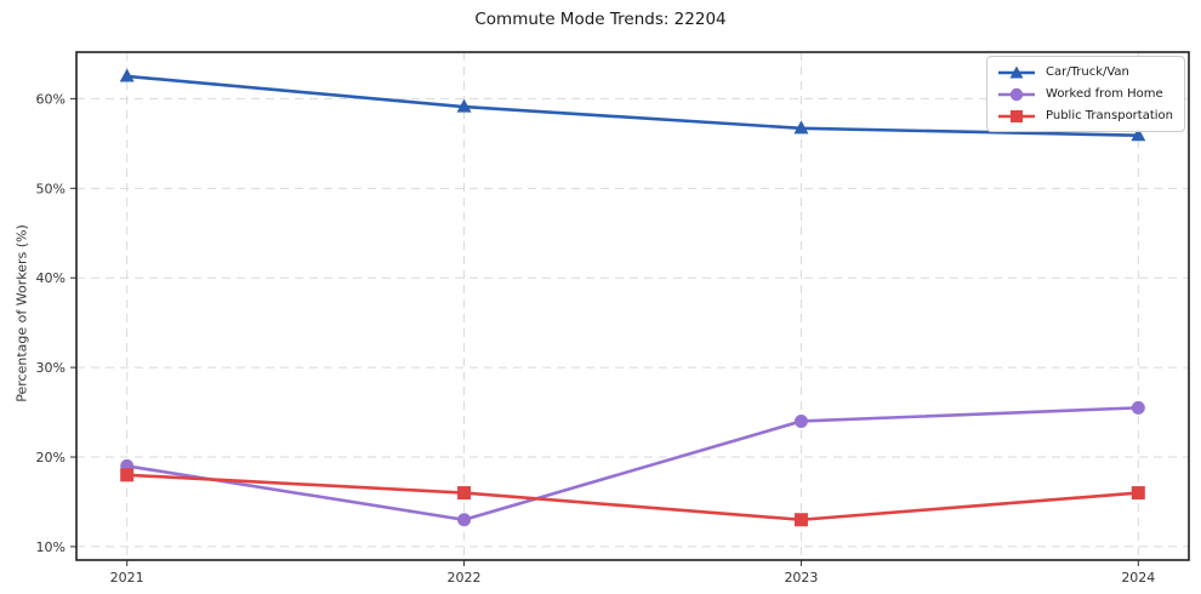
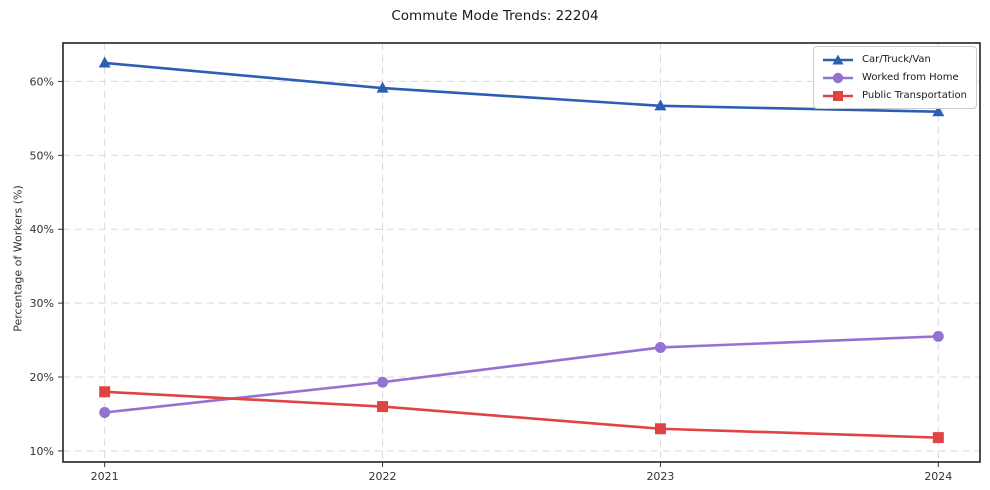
Worked from Home/2021: 19% -> 15%
Worked from Home/2022: 13% -> 19%
Public Transportation/2024: 16% -> 12%
